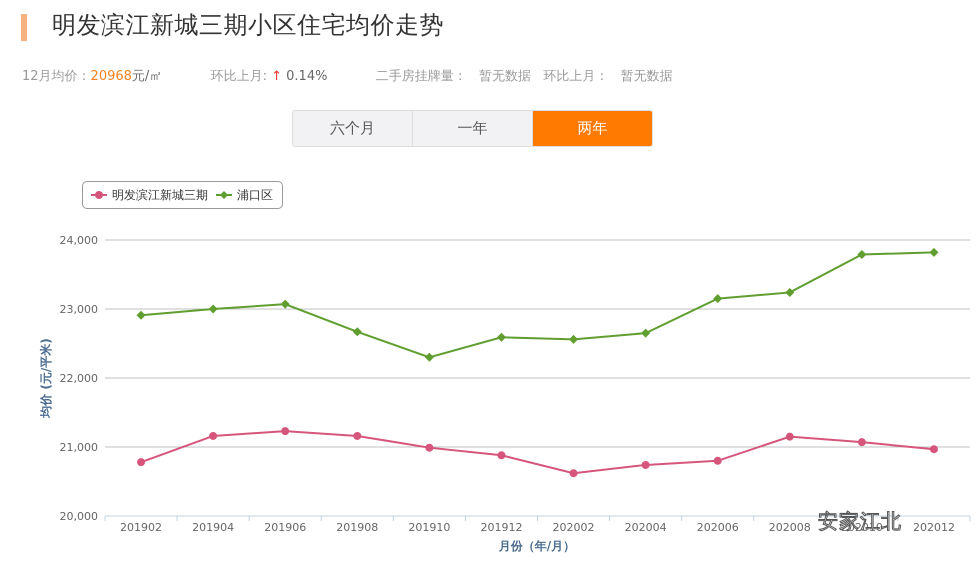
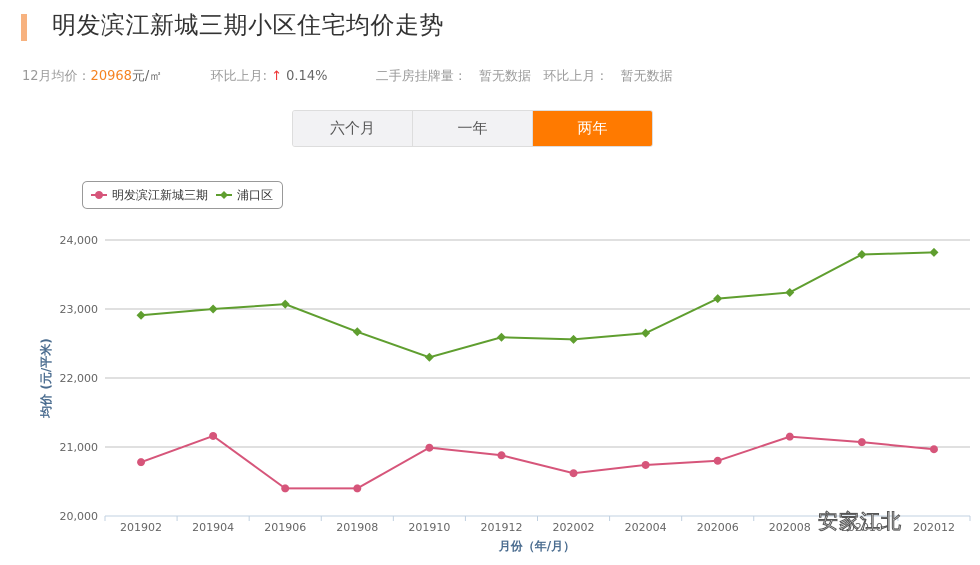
明发滨江新城三期/201906: 21200 -> 20400
明发滨江新城三期/201908: 21200 -> 20400
